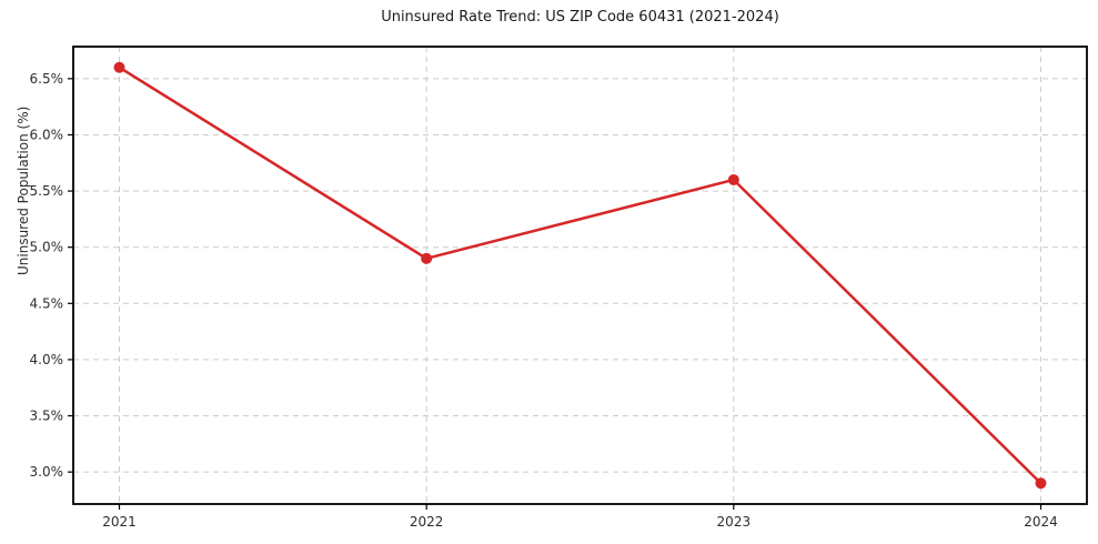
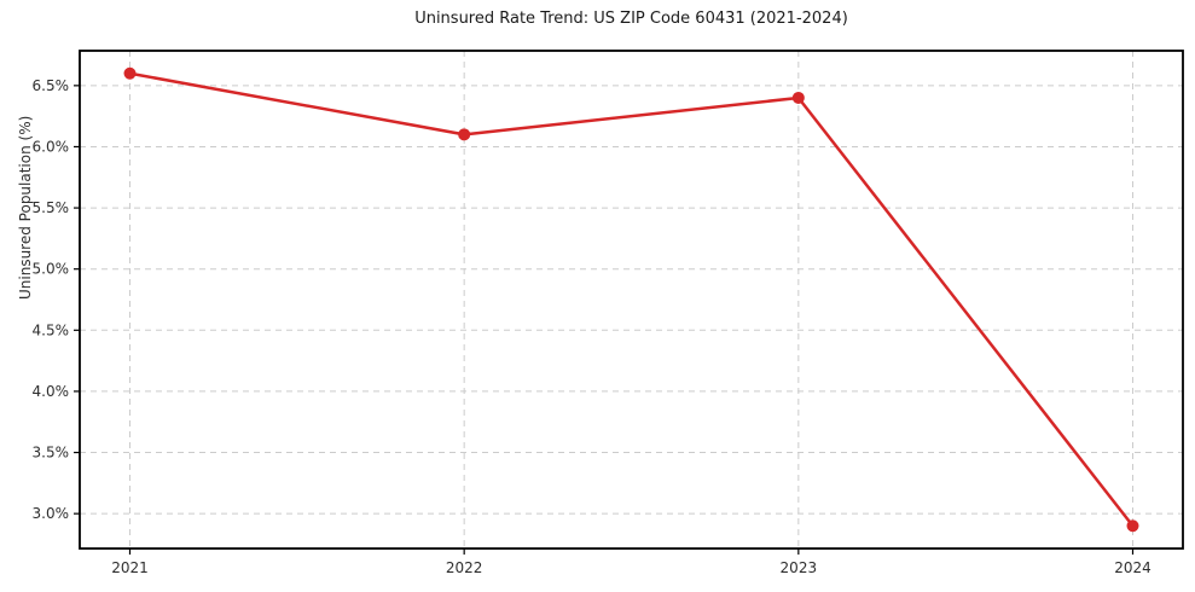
2022: 4.9% -> 6.1%
2023: 5.6% -> 6.4%
